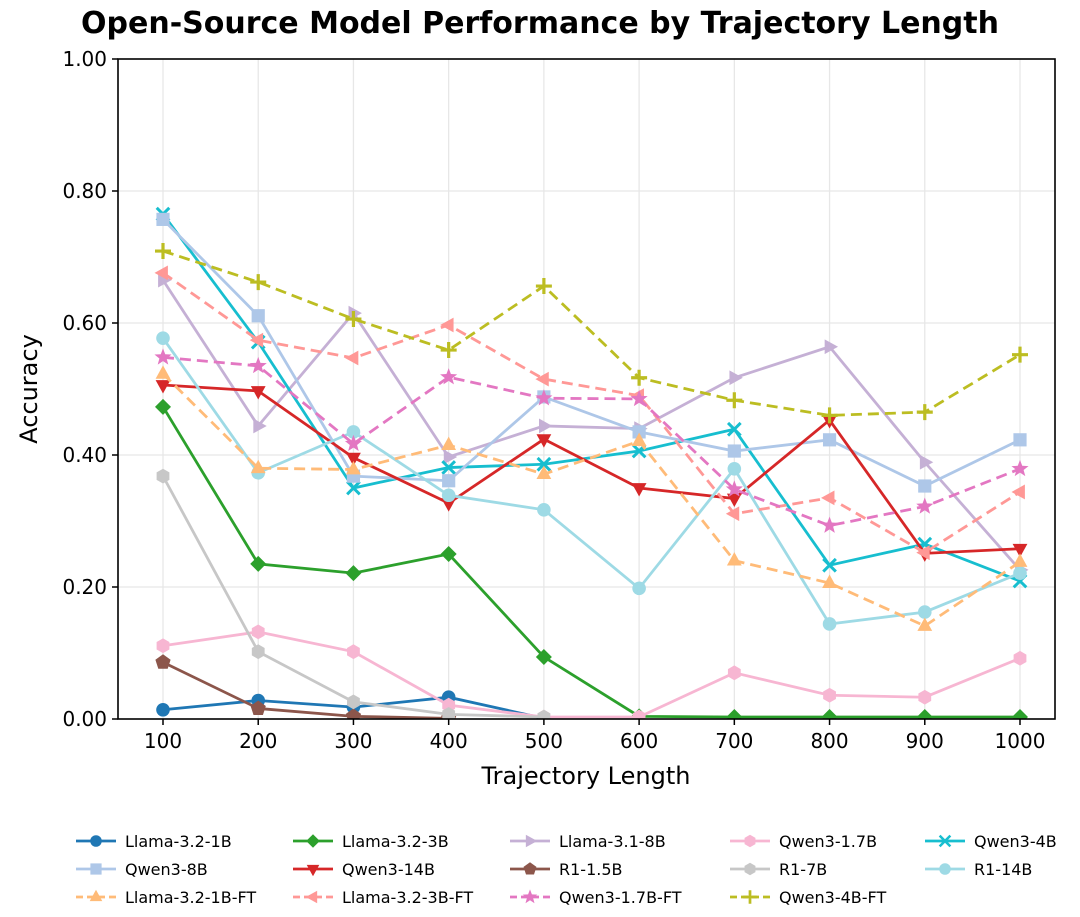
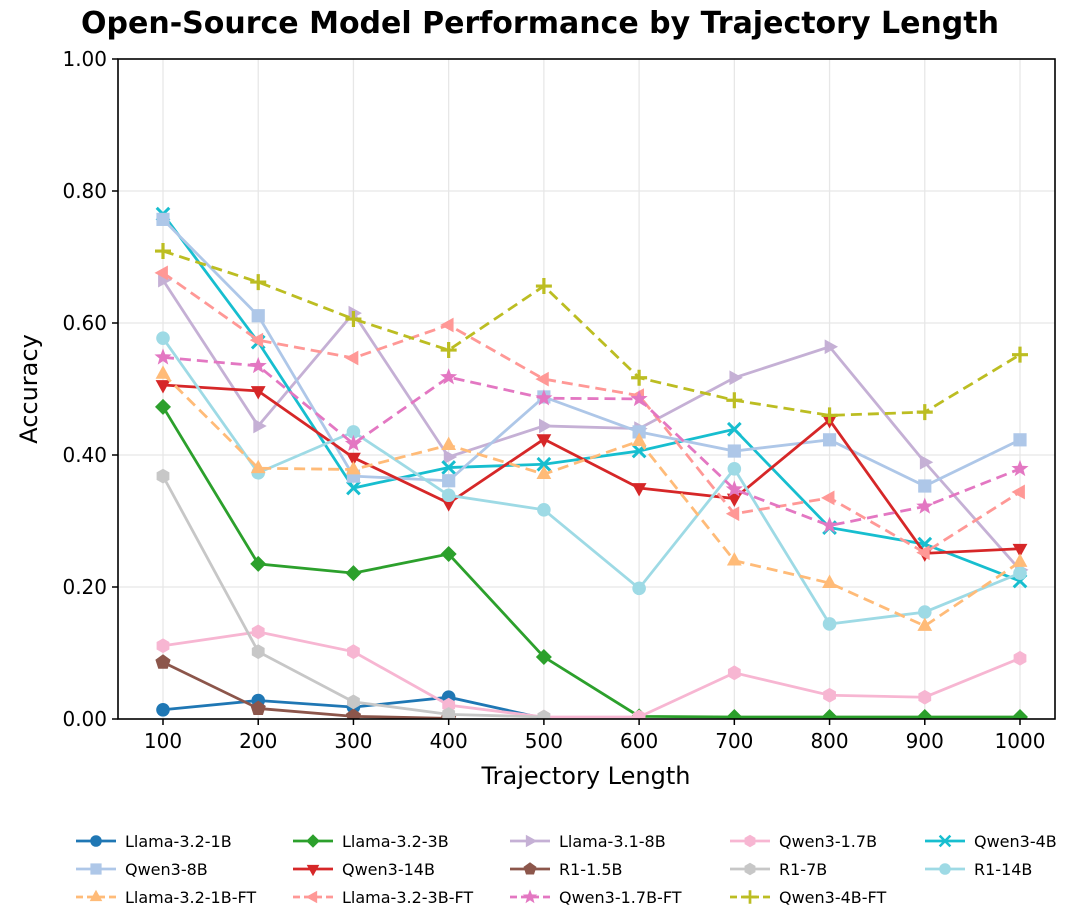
Qwen3-4B/800: 0.23 -> 0.29
